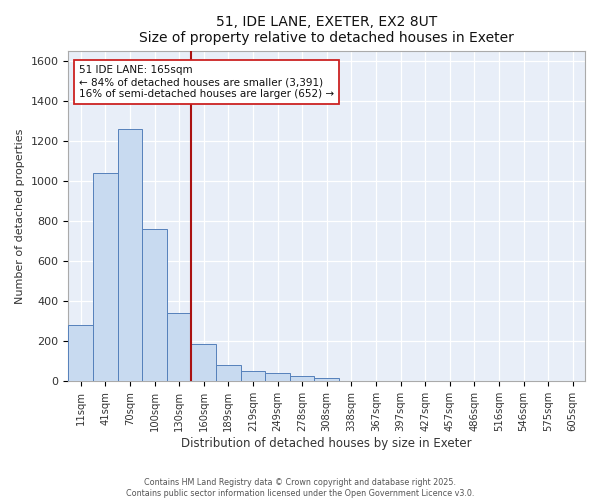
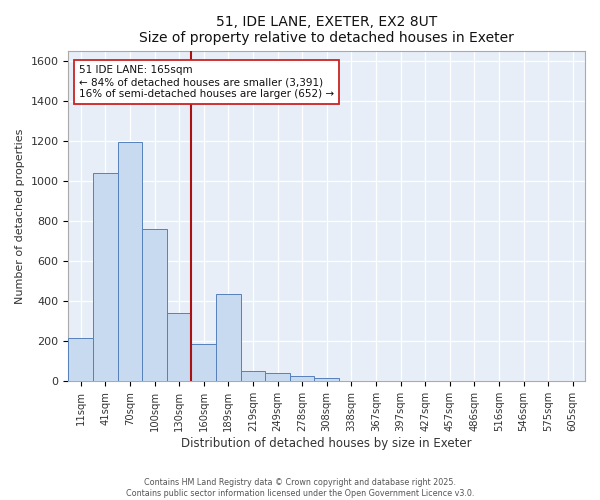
11sqm: 280 -> 215
70sqm: 1260 -> 1195
189sqm: 80 -> 435
